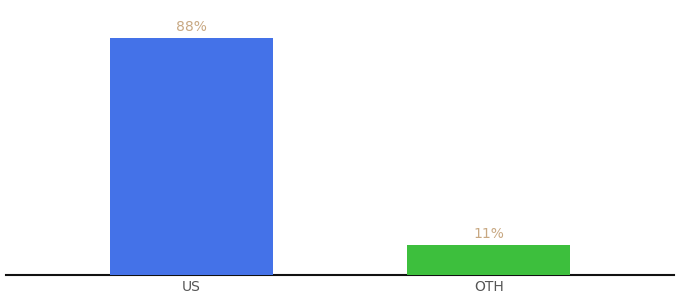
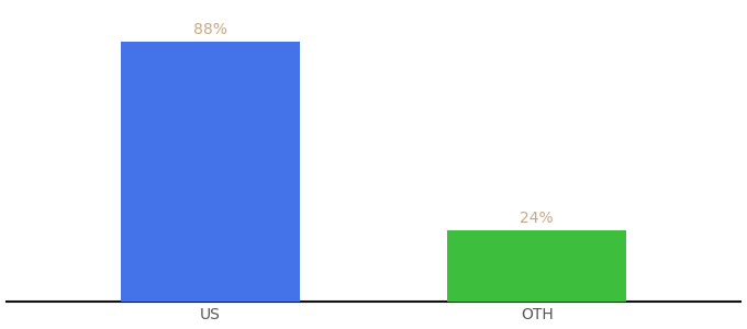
OTH: 11% -> 24%
